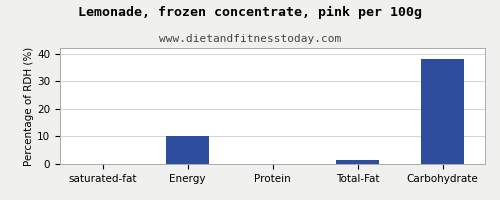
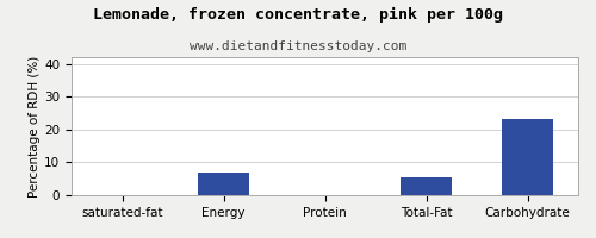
Energy: 10.0 -> 7.0
Total-Fat: 1.3 -> 5.5
Carbohydrate: 38.0 -> 23.0
